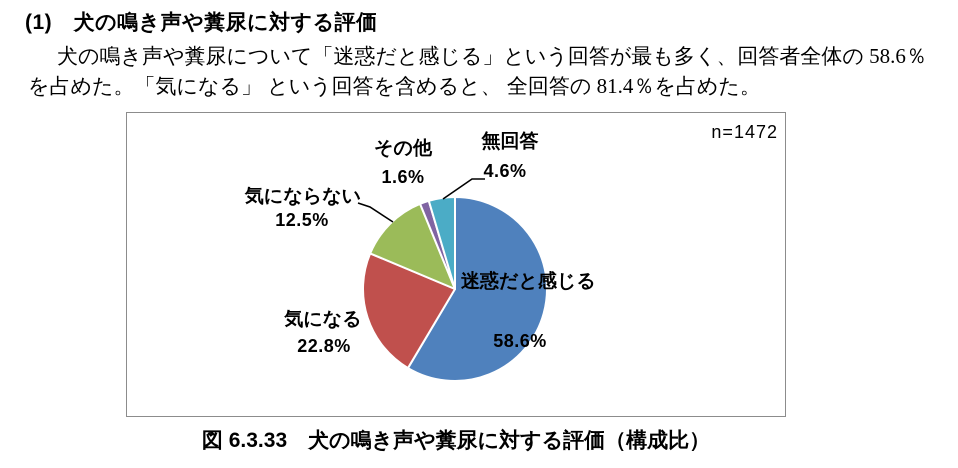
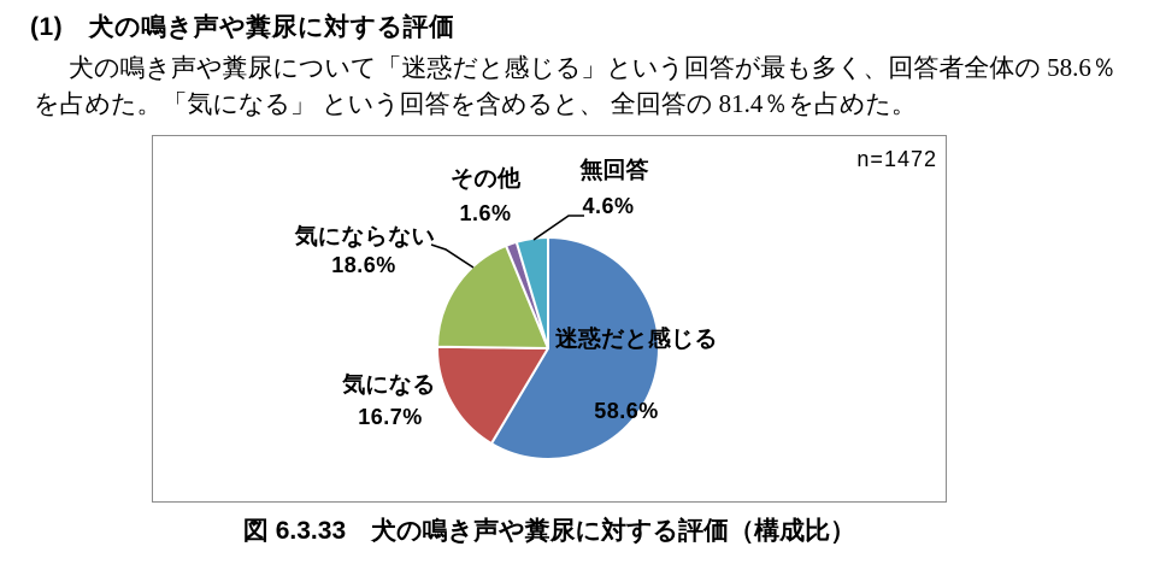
気になる: 22.8% -> 16.7%
気にならない: 12.5% -> 18.6%
